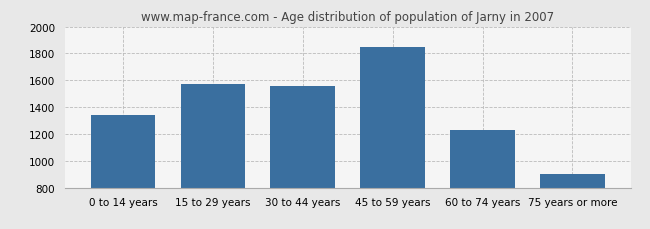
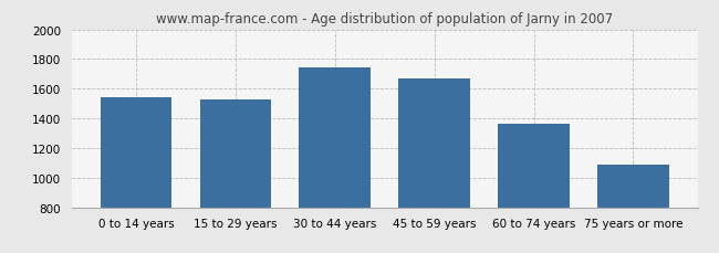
0 to 14 years: 1340 -> 1540
15 to 29 years: 1580 -> 1530
30 to 44 years: 1560 -> 1740
45 to 59 years: 1840 -> 1670
60 to 74 years: 1230 -> 1360
75 years or more: 900 -> 1090
